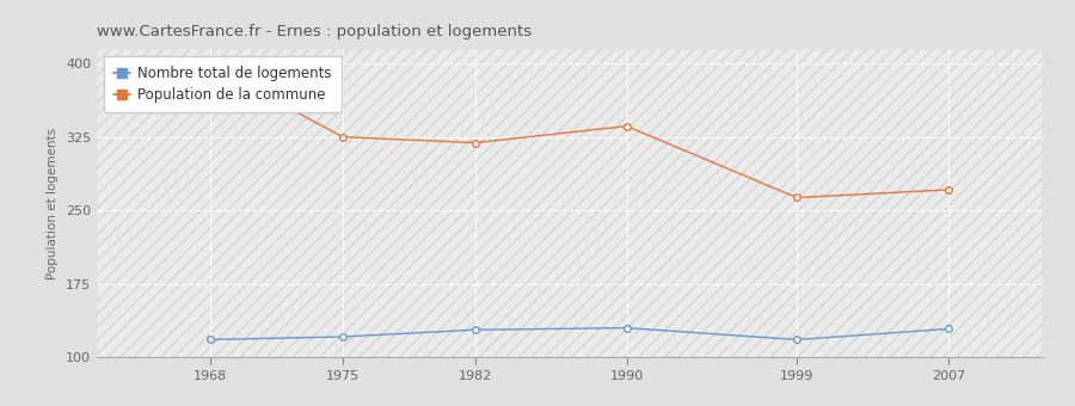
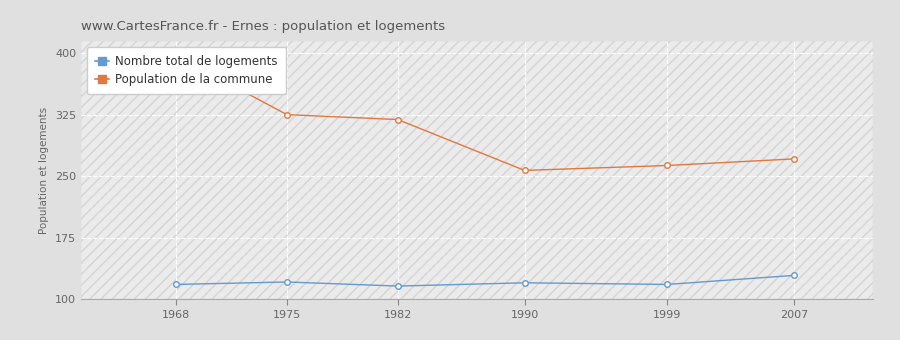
Nombre total de logements/1982: 128 -> 116
Nombre total de logements/1990: 130 -> 120
Population de la commune/1990: 336 -> 257
